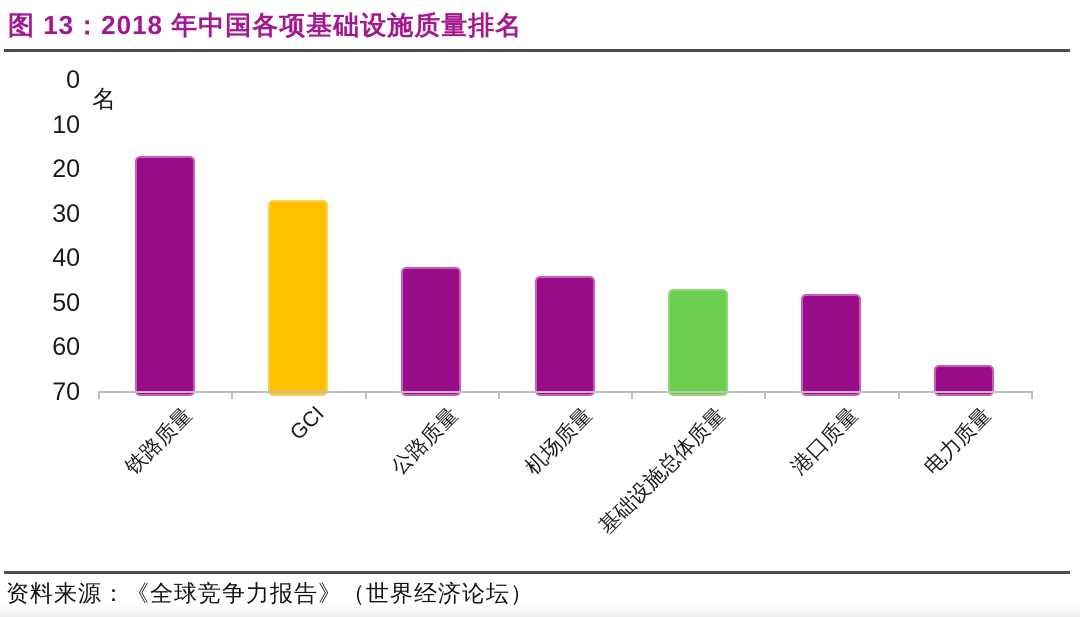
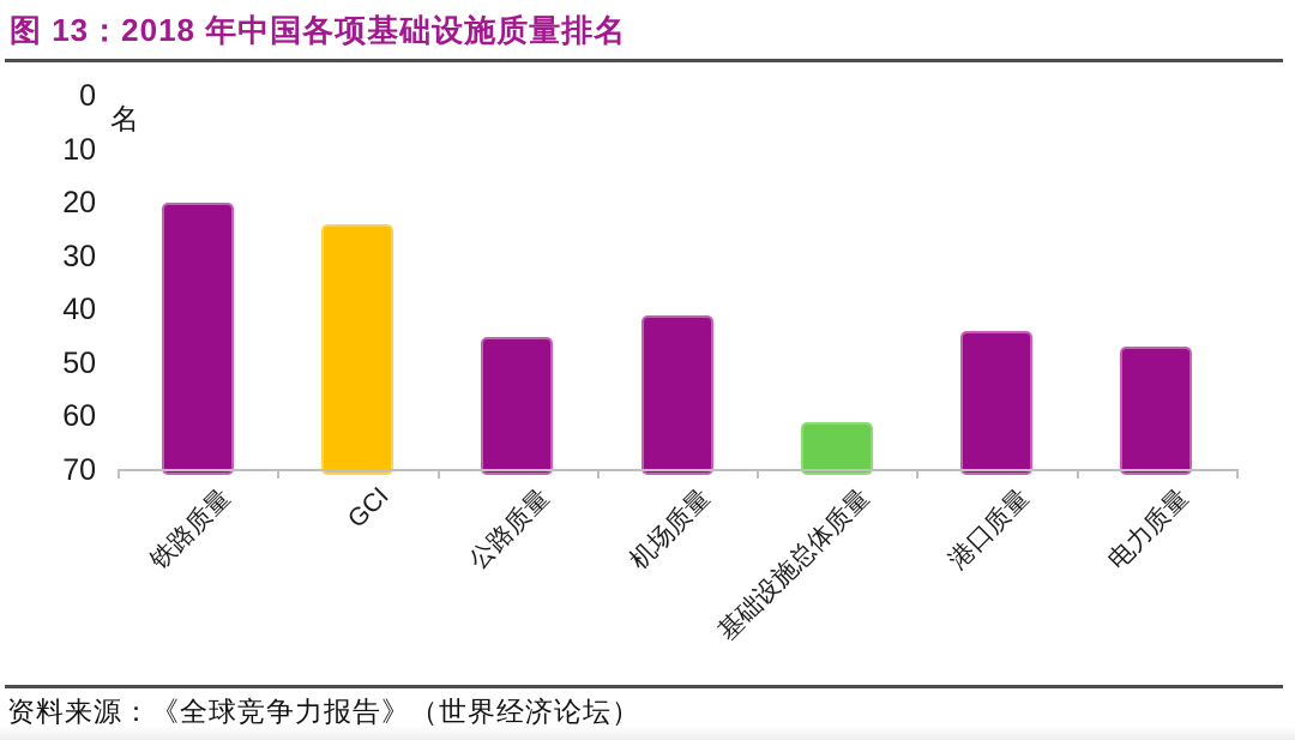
铁路质量: 17 -> 20
GCI: 27 -> 24
公路质量: 42 -> 45
机场质量: 44 -> 41
基础设施总体质量: 47 -> 61
港口质量: 48 -> 44
电力质量: 64 -> 47
